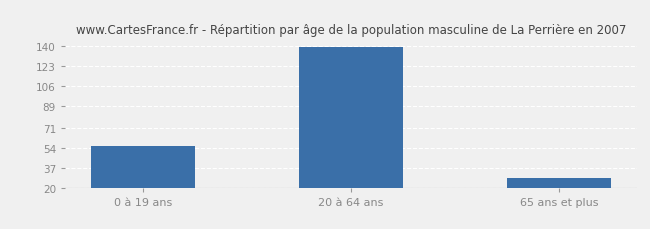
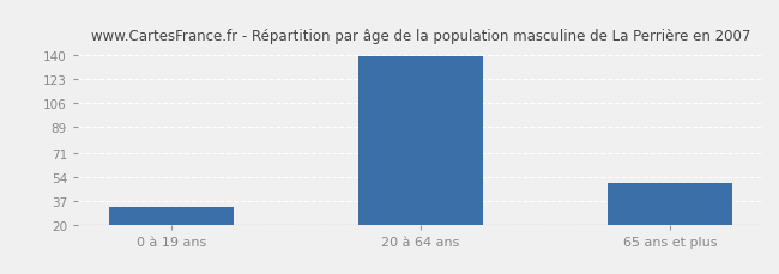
0 à 19 ans: 55 -> 32
65 ans et plus: 28 -> 49
